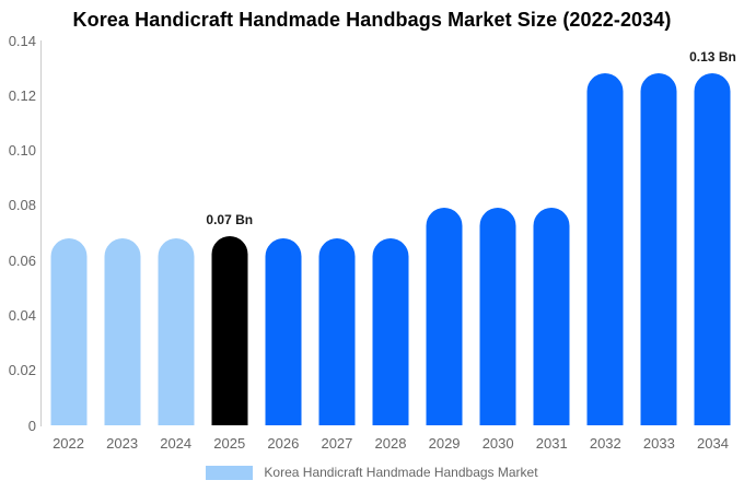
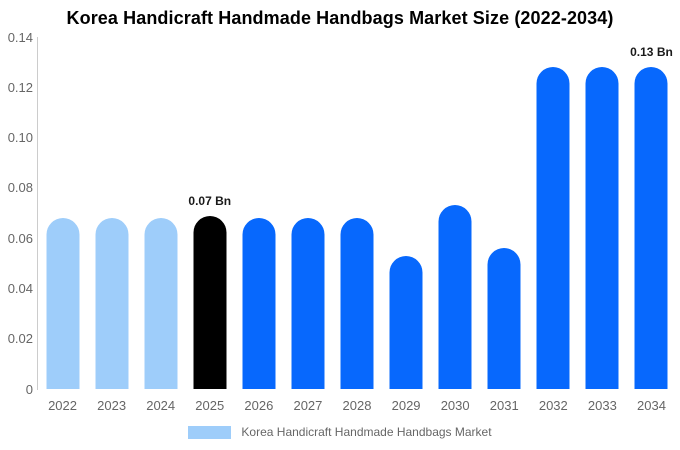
2029: 0.079 -> 0.053
2030: 0.079 -> 0.073
2031: 0.079 -> 0.056
